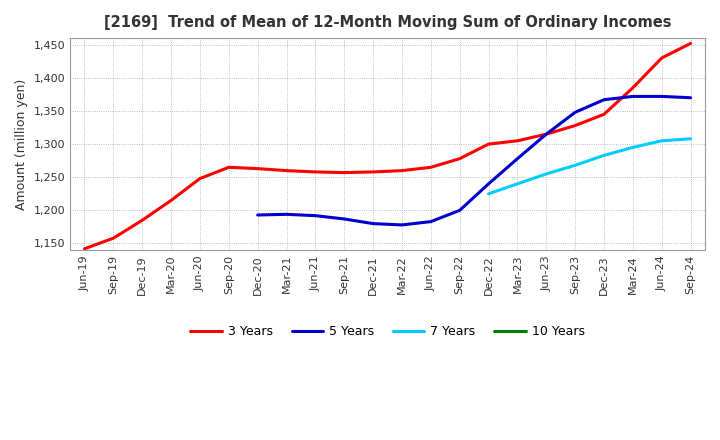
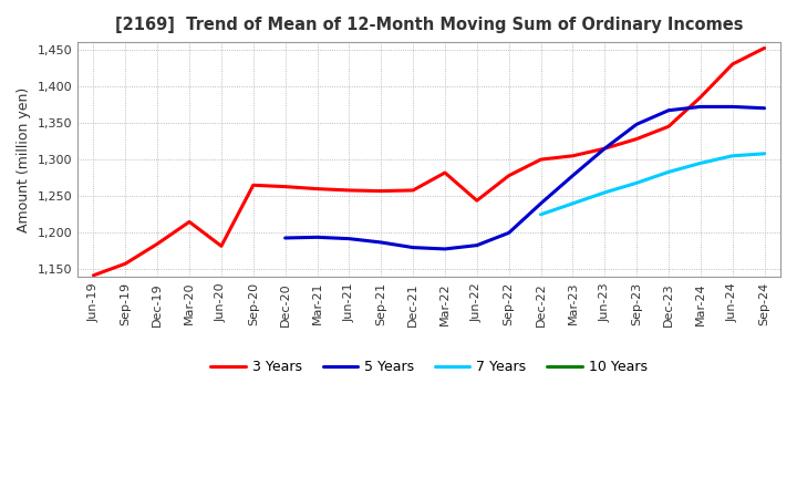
3 Years/Jun-20: 1,248 -> 1,182
3 Years/Mar-22: 1,260 -> 1,282
3 Years/Jun-22: 1,265 -> 1,244
